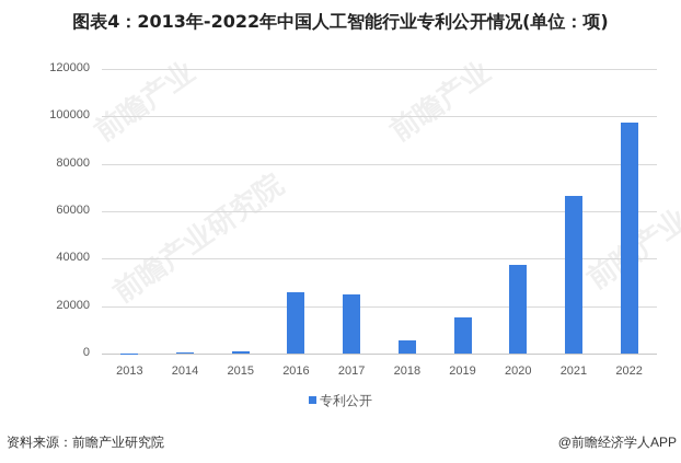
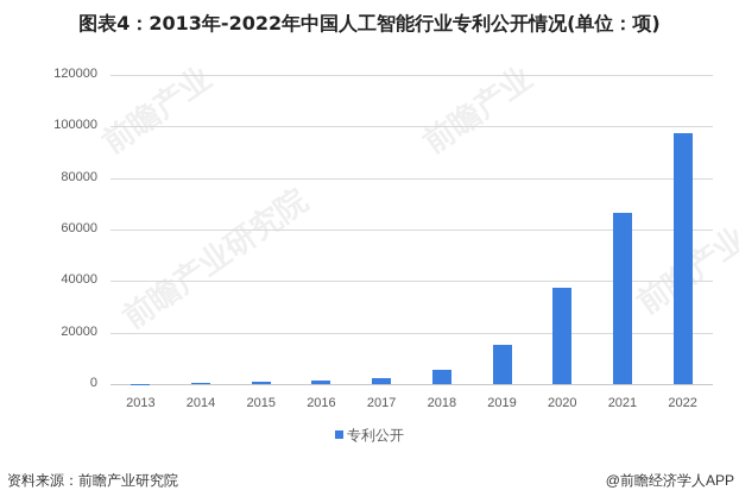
2016: 26000 -> 1000
2017: 25000 -> 2000
